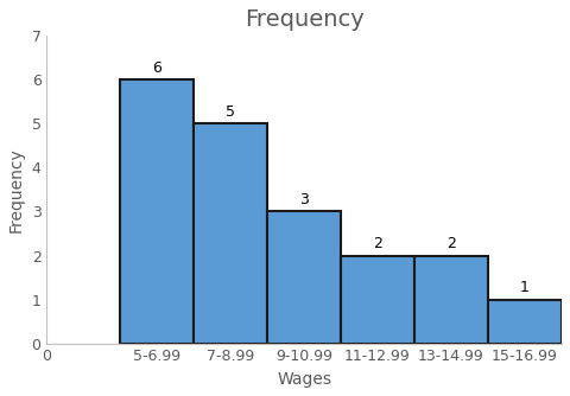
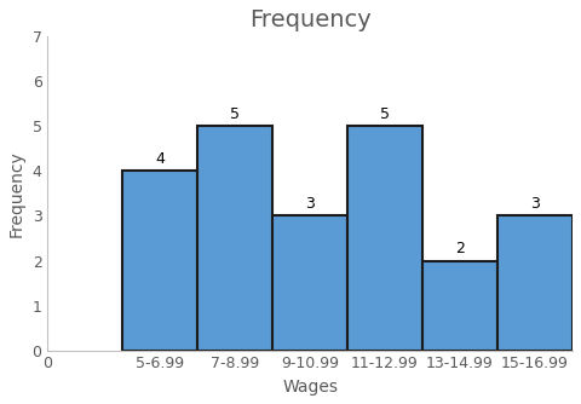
5-6.99: 6 -> 4
11-12.99: 2 -> 5
15-16.99: 1 -> 3
